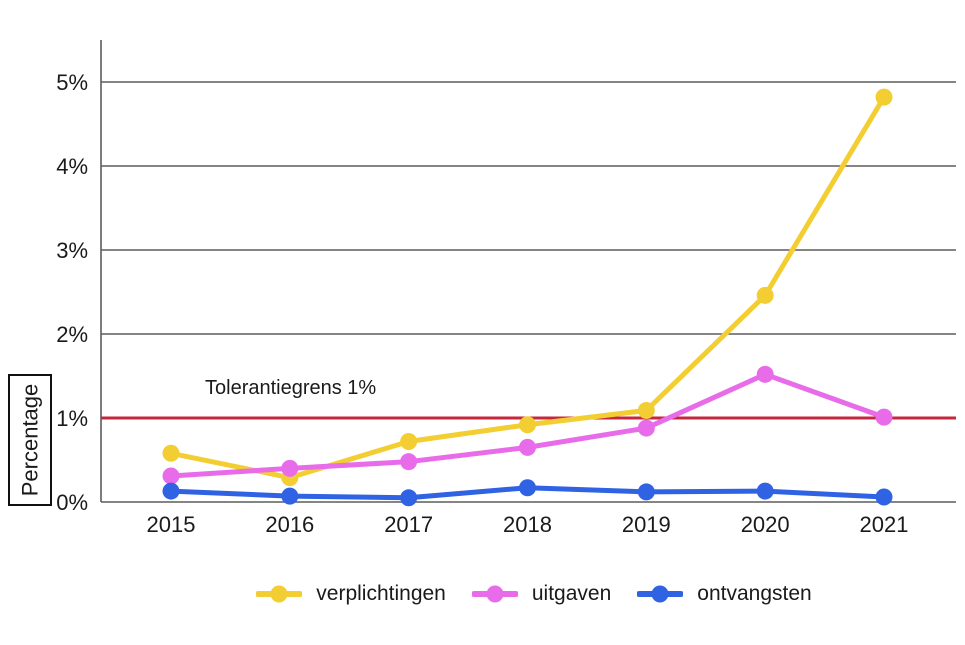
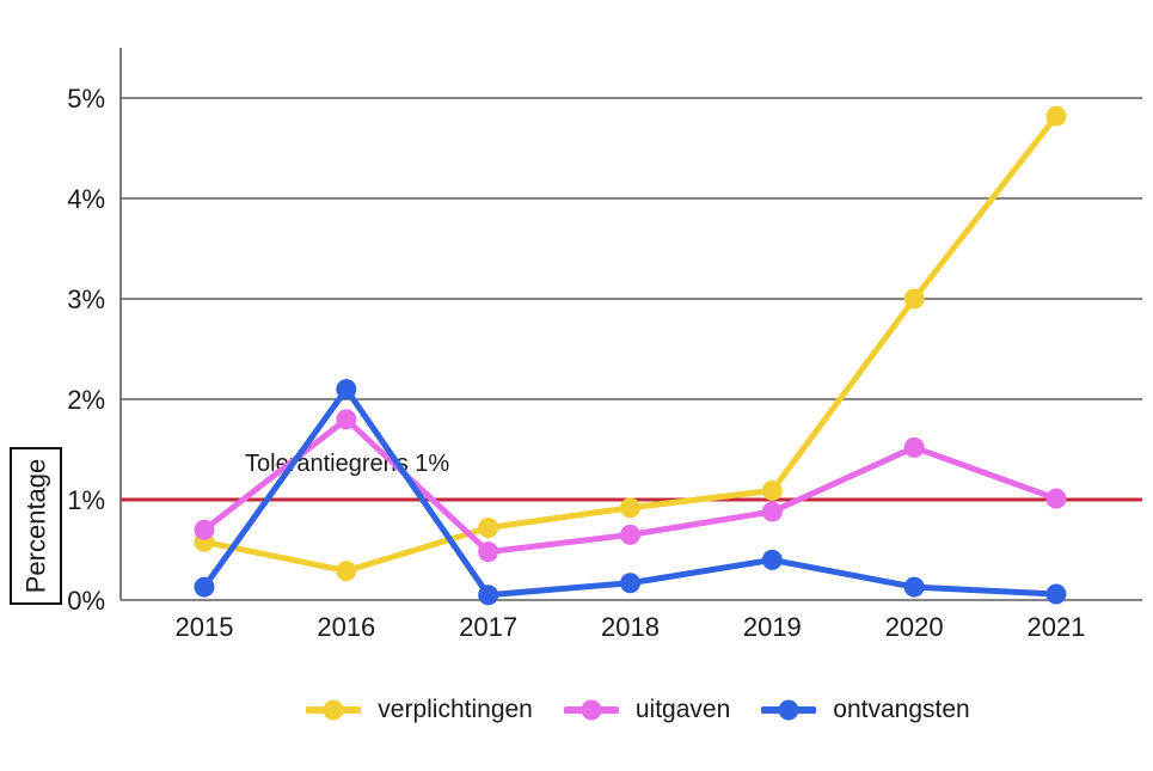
uitgaven/2015: 0.3% -> 0.7%
uitgaven/2016: 0.4% -> 1.8%
ontvangsten/2016: 0.1% -> 2.1%
ontvangsten/2019: 0.1% -> 0.4%
verplichtingen/2020: 2.5% -> 3.0%
